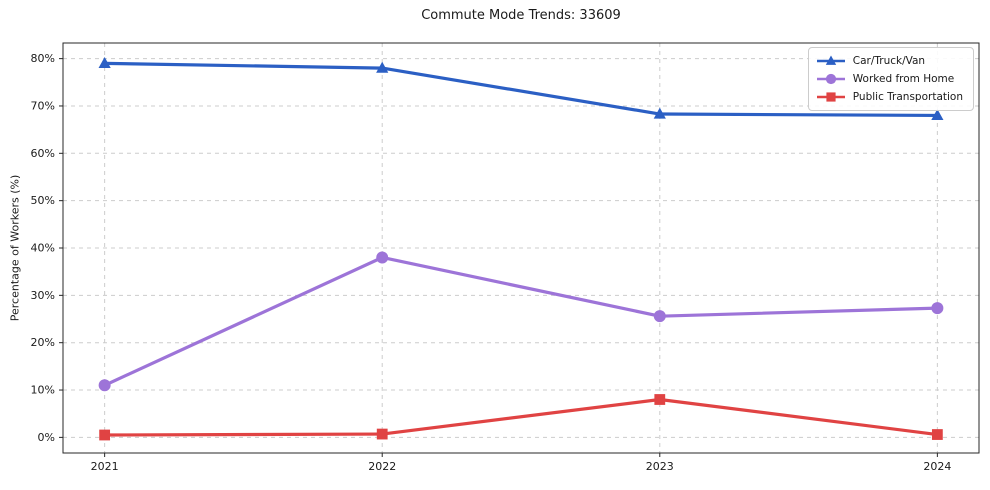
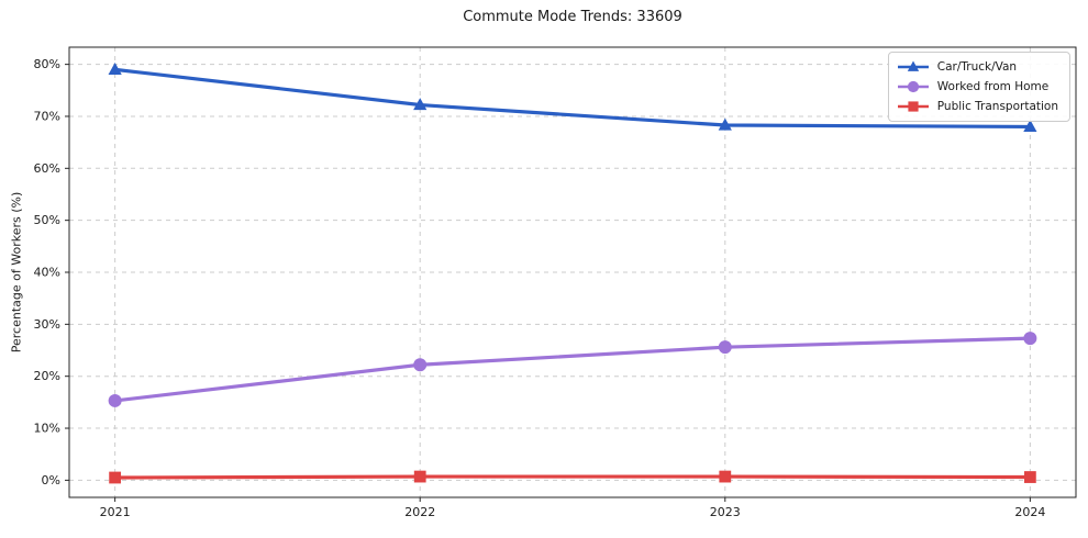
Worked from Home/2021: 11% -> 15%
Car/Truck/Van/2022: 78% -> 72%
Worked from Home/2022: 38% -> 22%
Public Transportation/2023: 8% -> 1%
